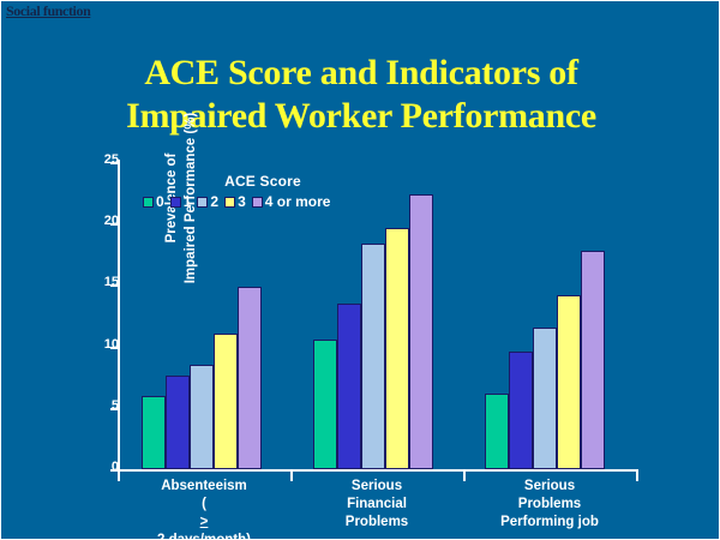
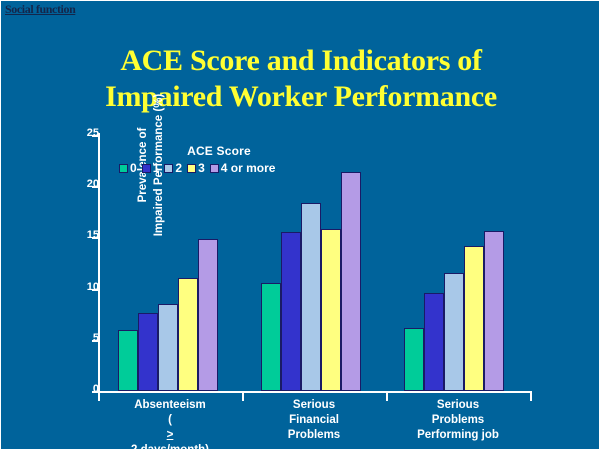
1/Serious Financial Problems: 13.5 -> 15.5
3/Serious Financial Problems: 19.6 -> 15.8
4 or more/Serious Financial Problems: 22.4 -> 21.4
4 or more/Serious Problems Performing job: 17.8 -> 15.6
